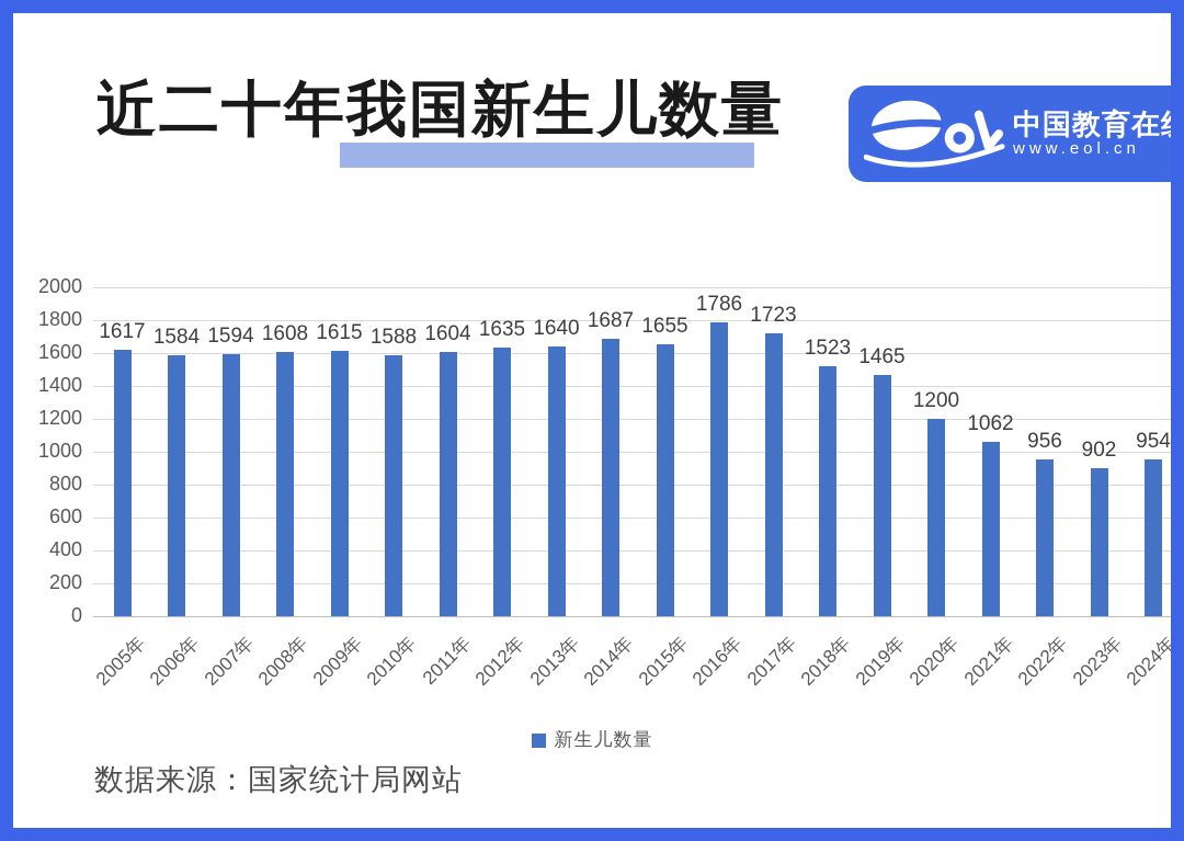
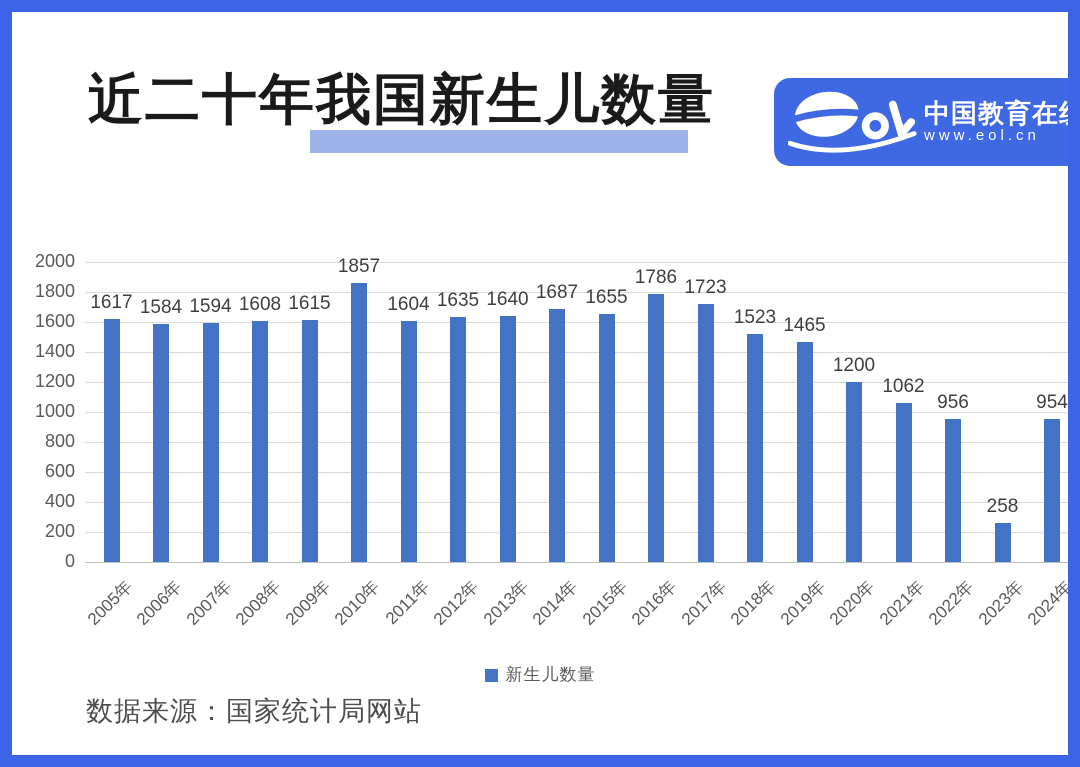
2010年: 1588 -> 1857
2023年: 902 -> 258
